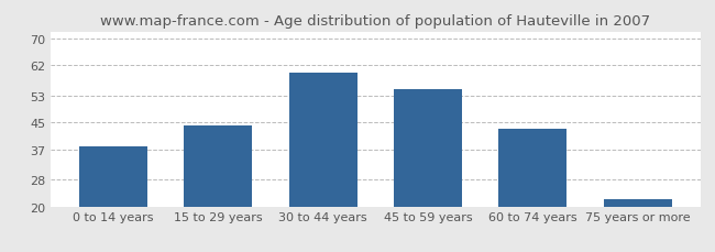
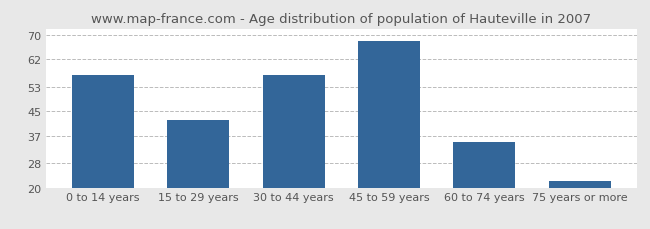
0 to 14 years: 38 -> 57
15 to 29 years: 44 -> 42
30 to 44 years: 60 -> 57
45 to 59 years: 55 -> 68
60 to 74 years: 43 -> 35
